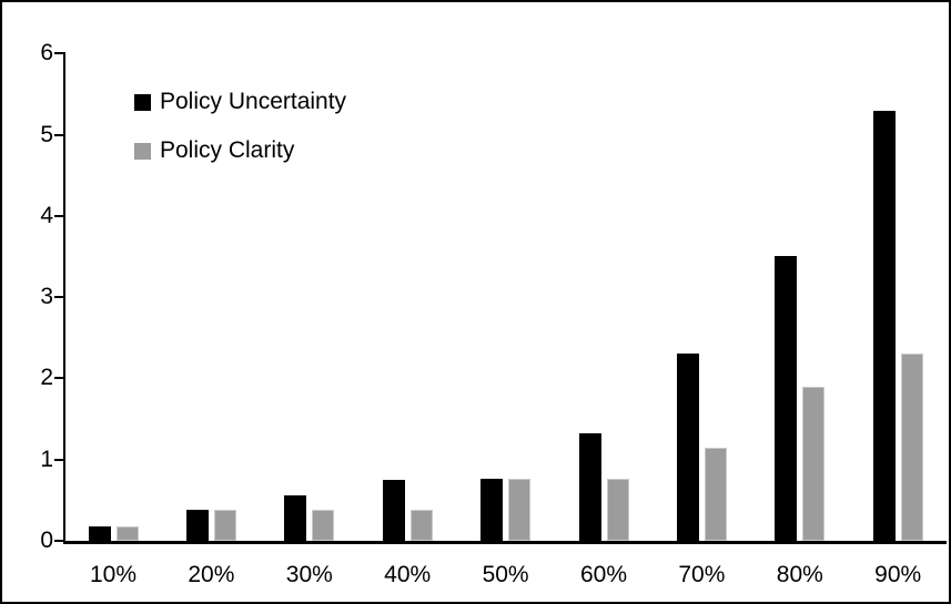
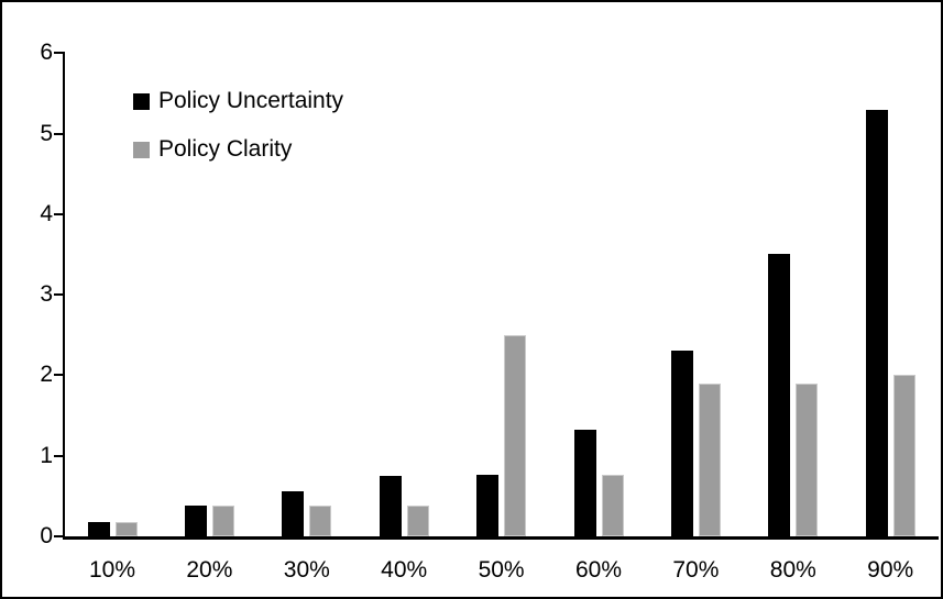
Policy Clarity/50%: 0.8 -> 2.5
Policy Clarity/70%: 1.1 -> 1.9
Policy Clarity/90%: 2.3 -> 2.0
